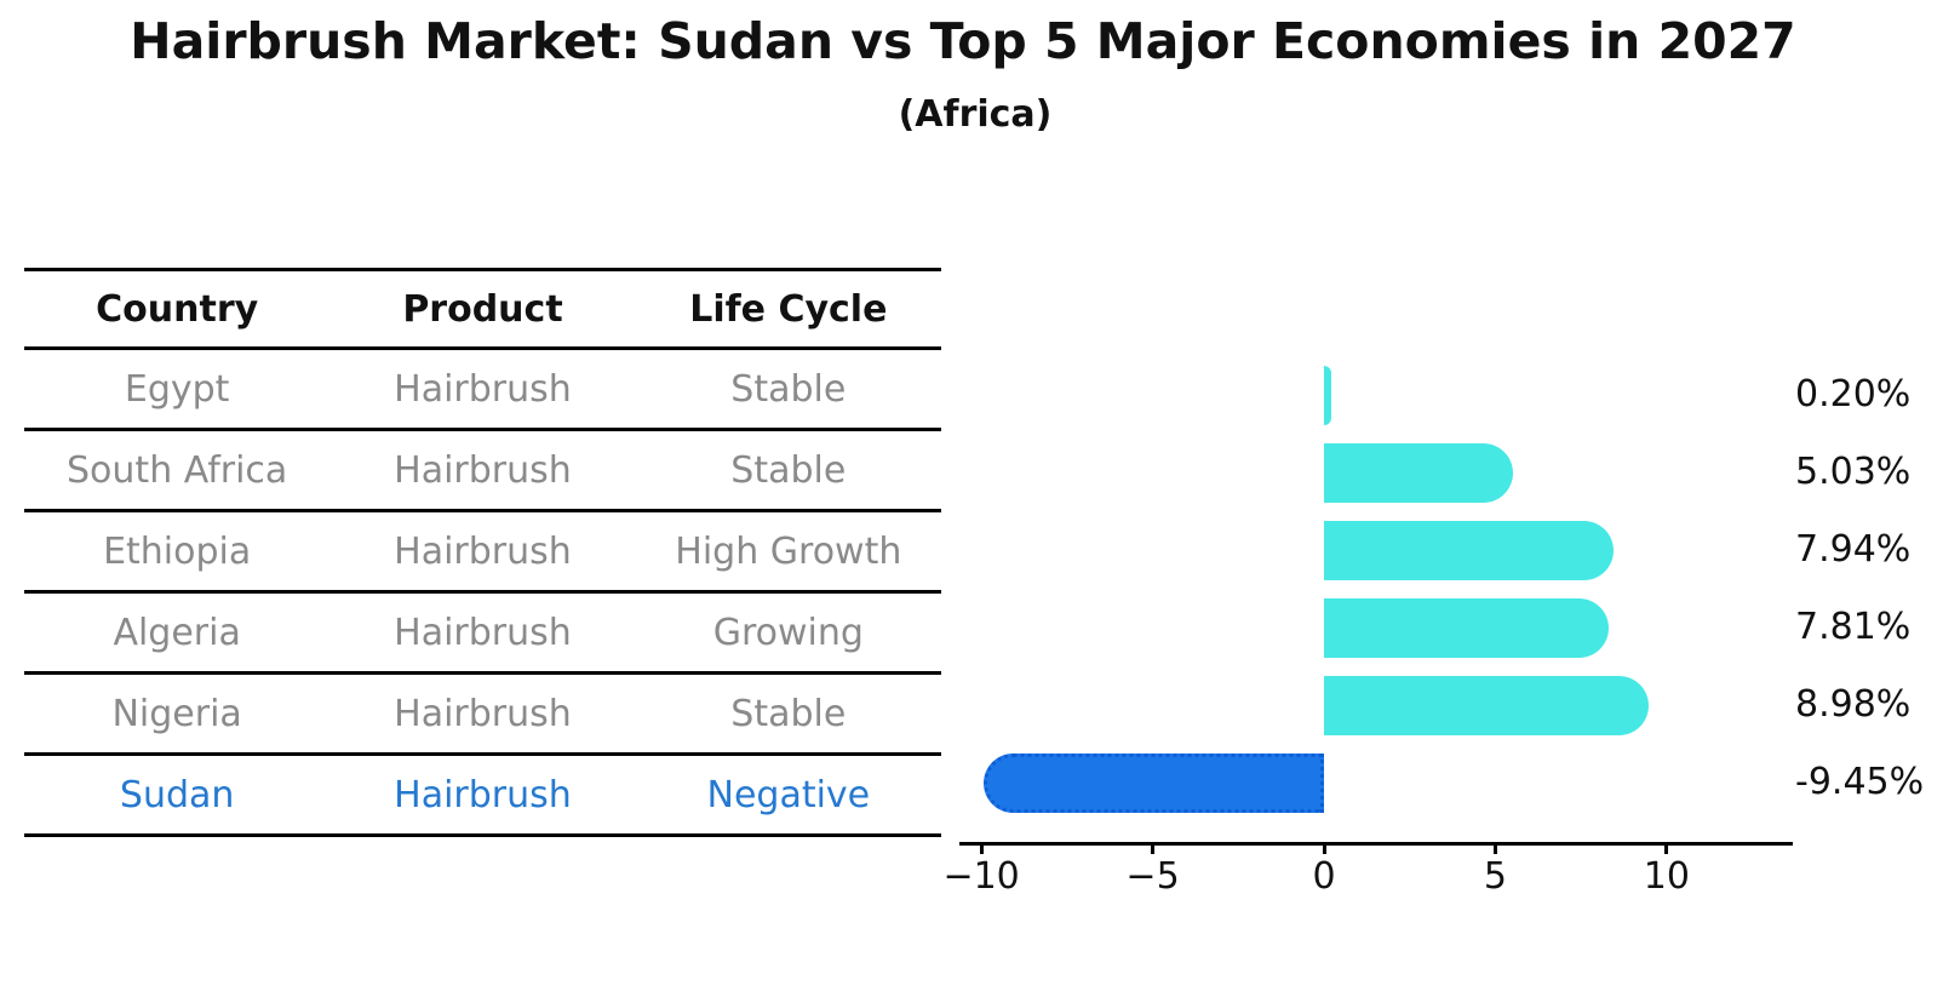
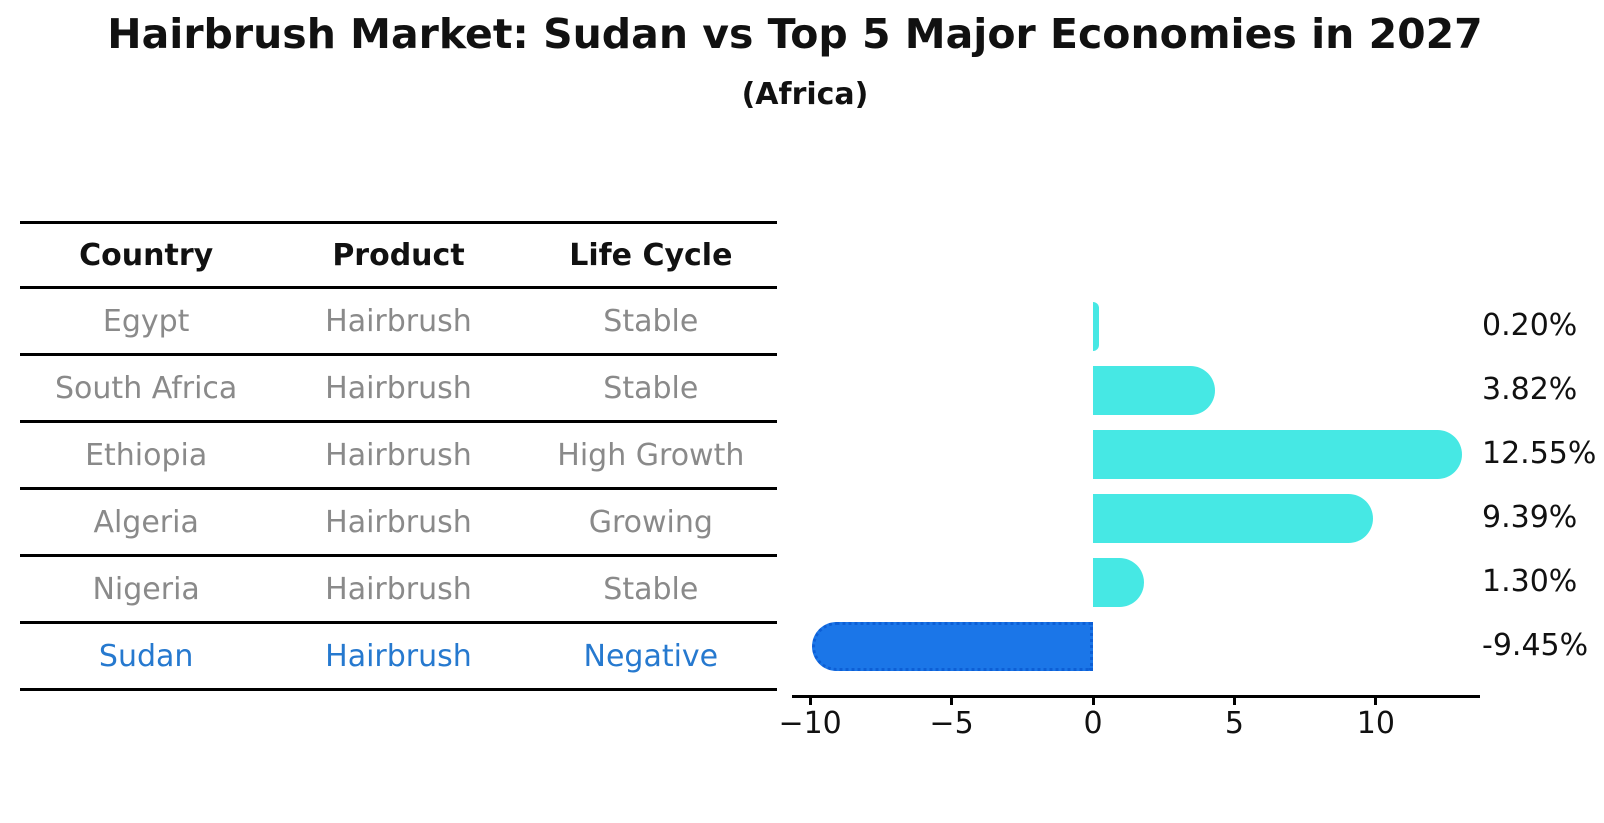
South Africa: 5.03% -> 3.82%
Ethiopia: 7.94% -> 12.55%
Algeria: 7.81% -> 9.39%
Nigeria: 8.98% -> 1.30%
